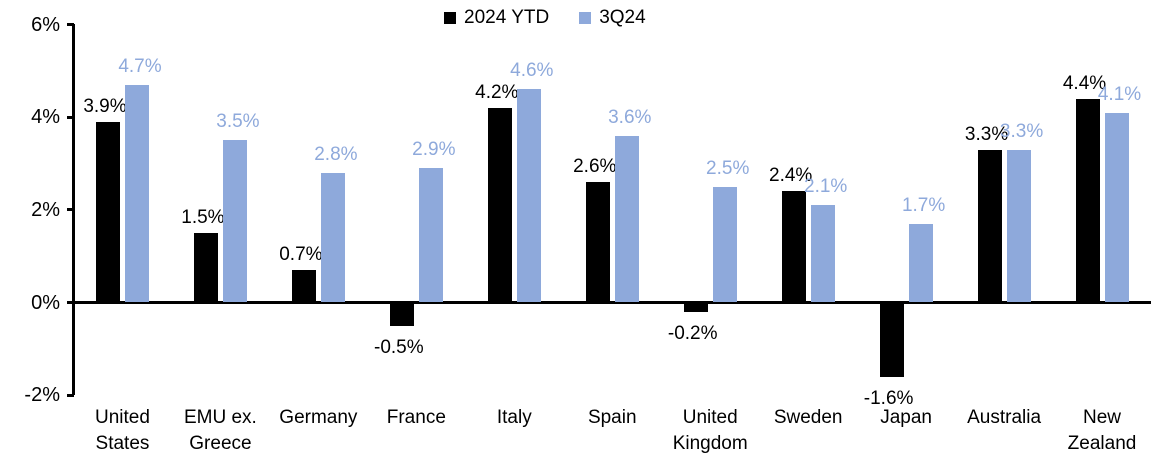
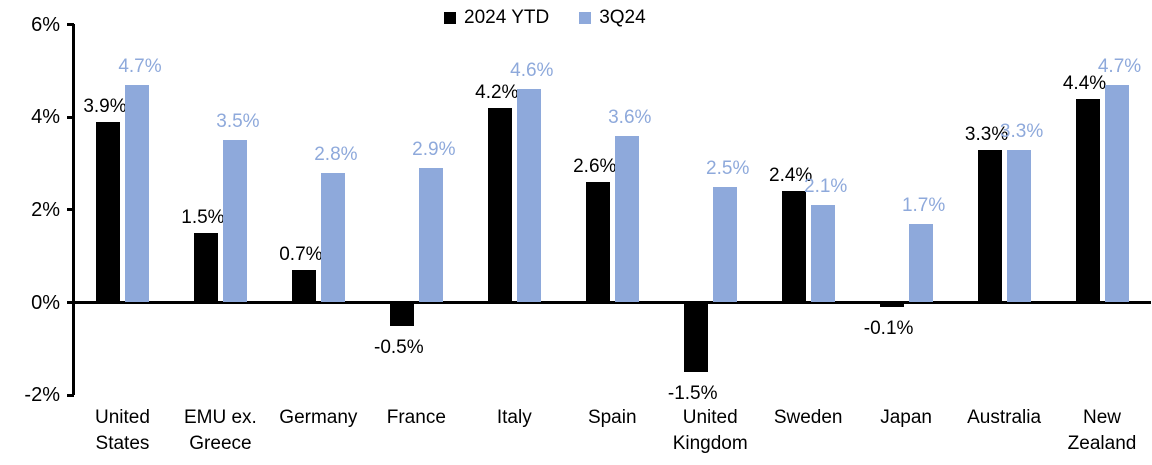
2024 YTD/United Kingdom: -0.2% -> -1.5%
2024 YTD/Japan: -1.6% -> -0.1%
3Q24/New Zealand: 4.1% -> 4.7%
